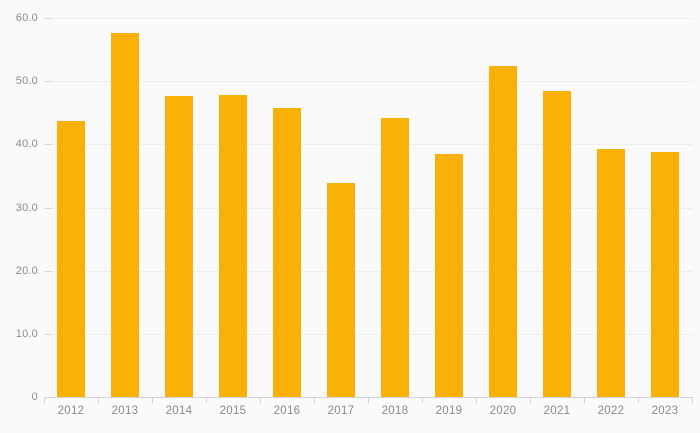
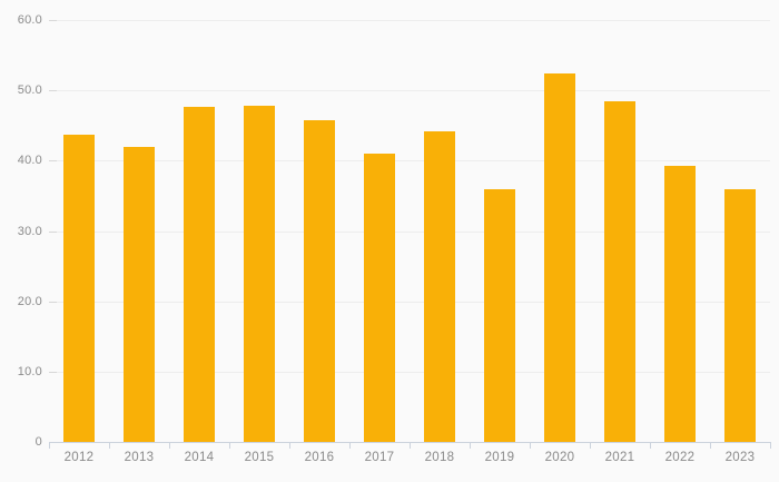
2013: 58 -> 42
2017: 34 -> 41
2019: 38 -> 36
2023: 39 -> 36
